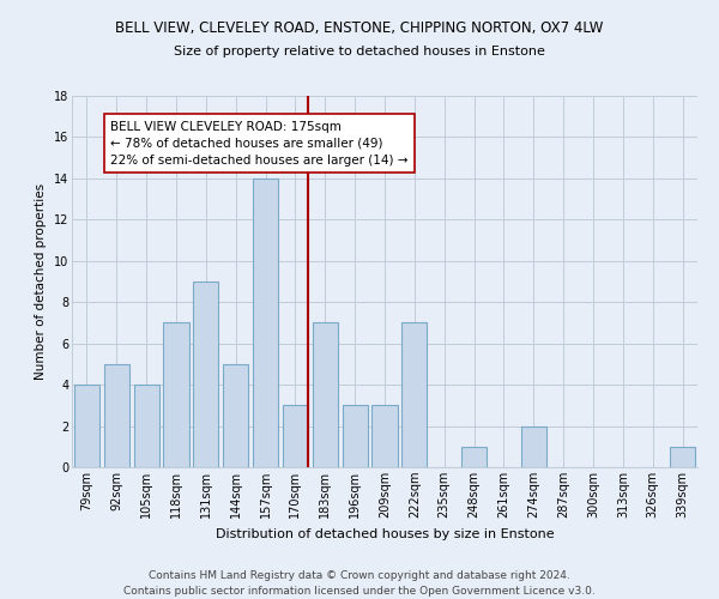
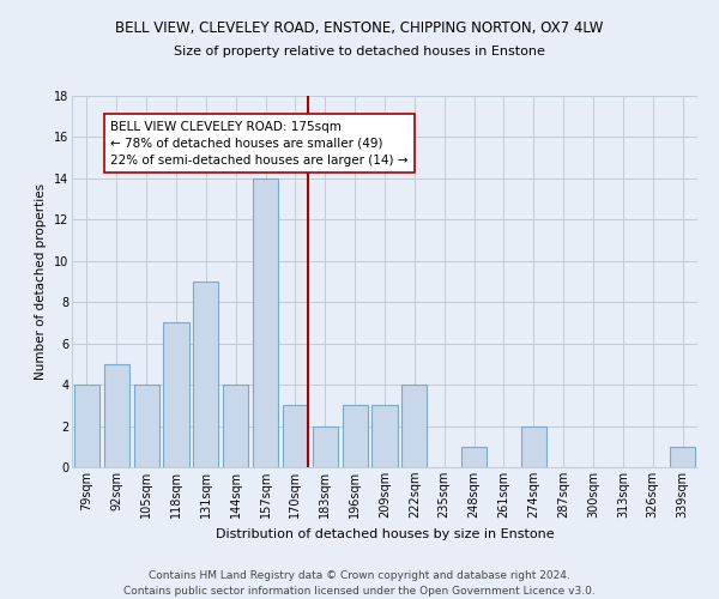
144sqm: 5 -> 4
183sqm: 7 -> 2
222sqm: 7 -> 4
